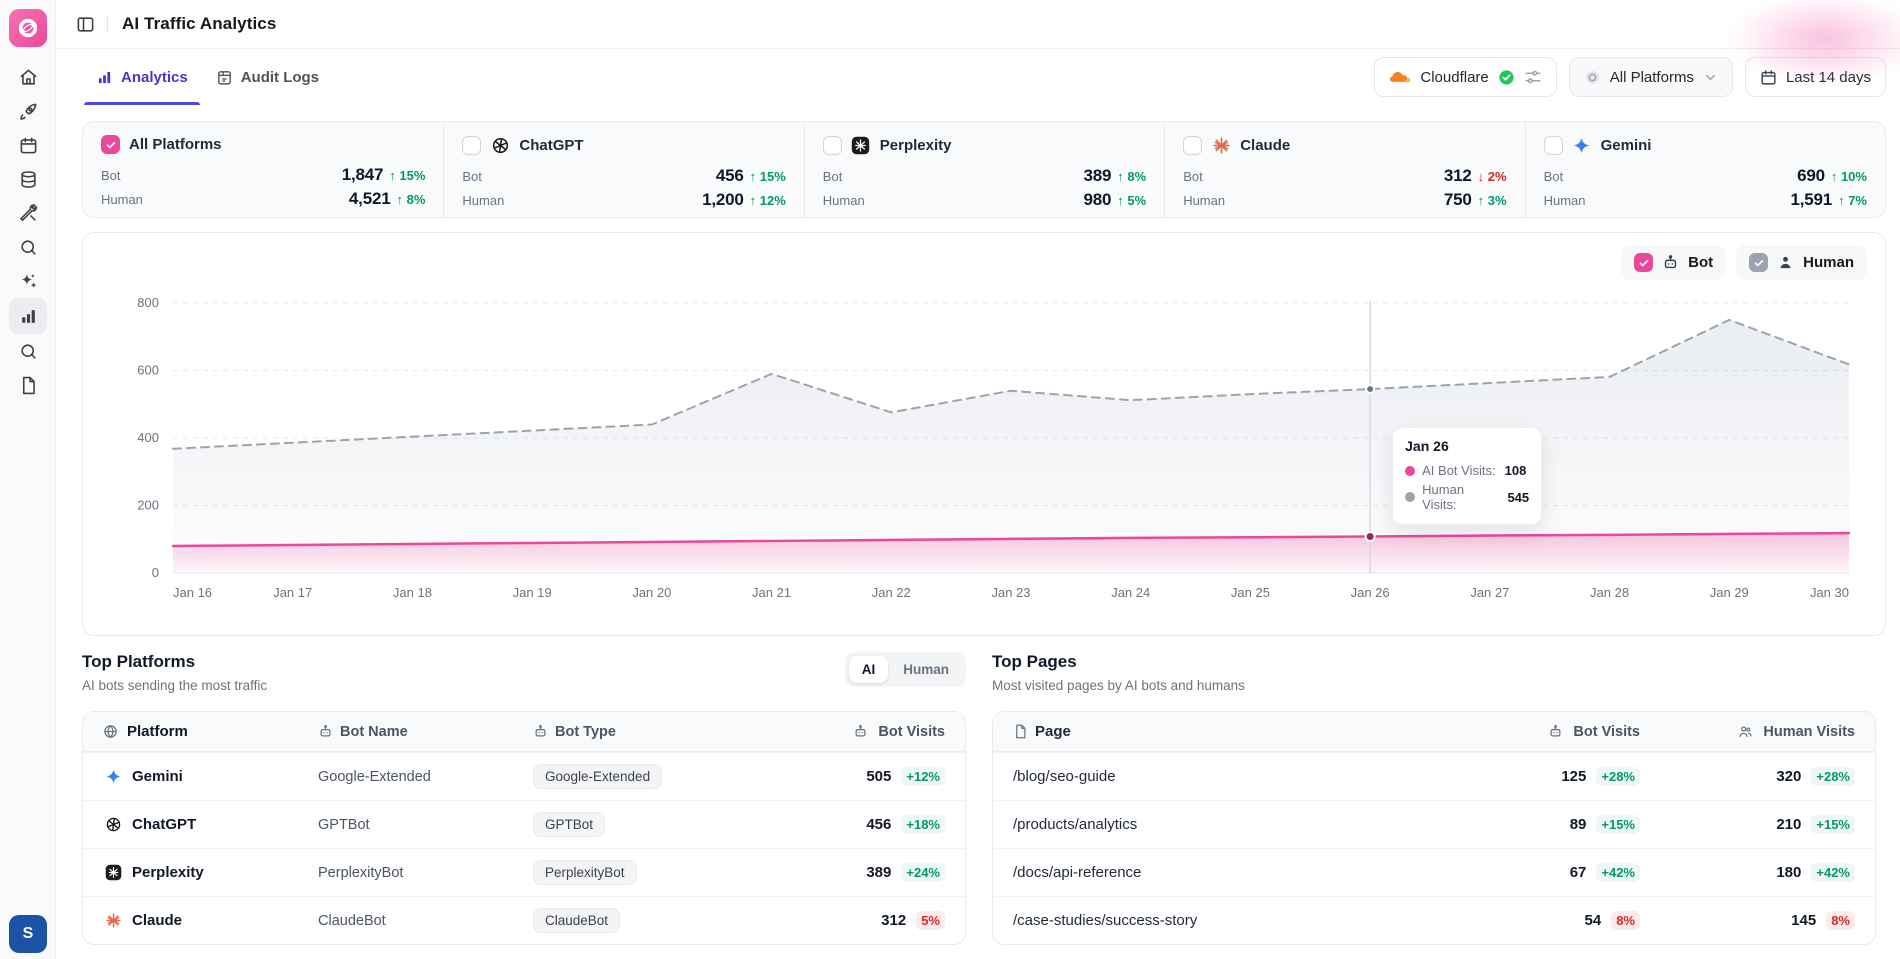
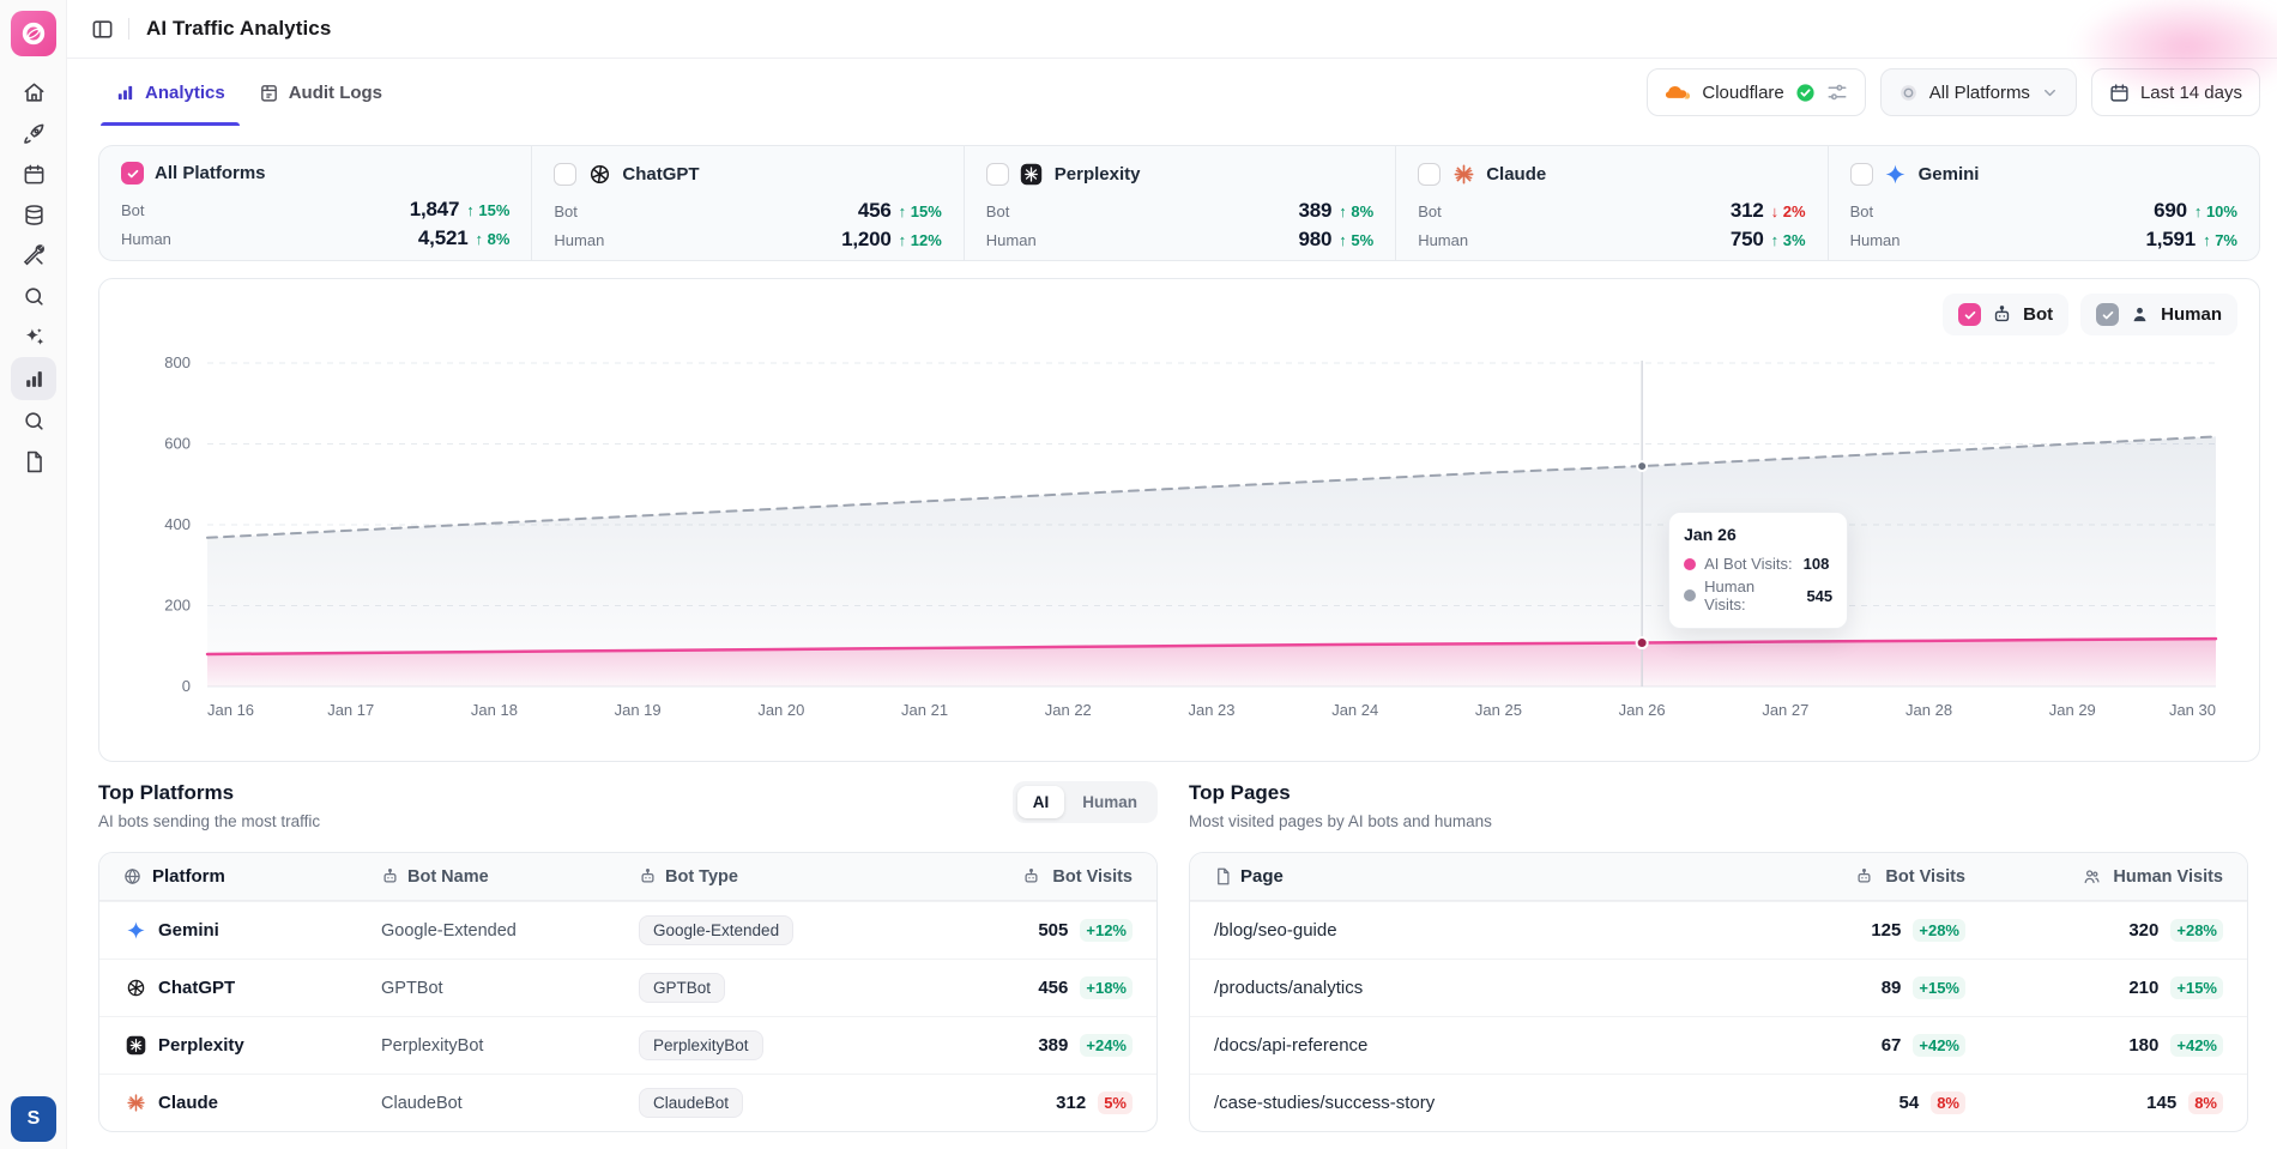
Human Visits/Jan 21: 590 -> 460
Human Visits/Jan 23: 540 -> 490
Human Visits/Jan 29: 750 -> 600
